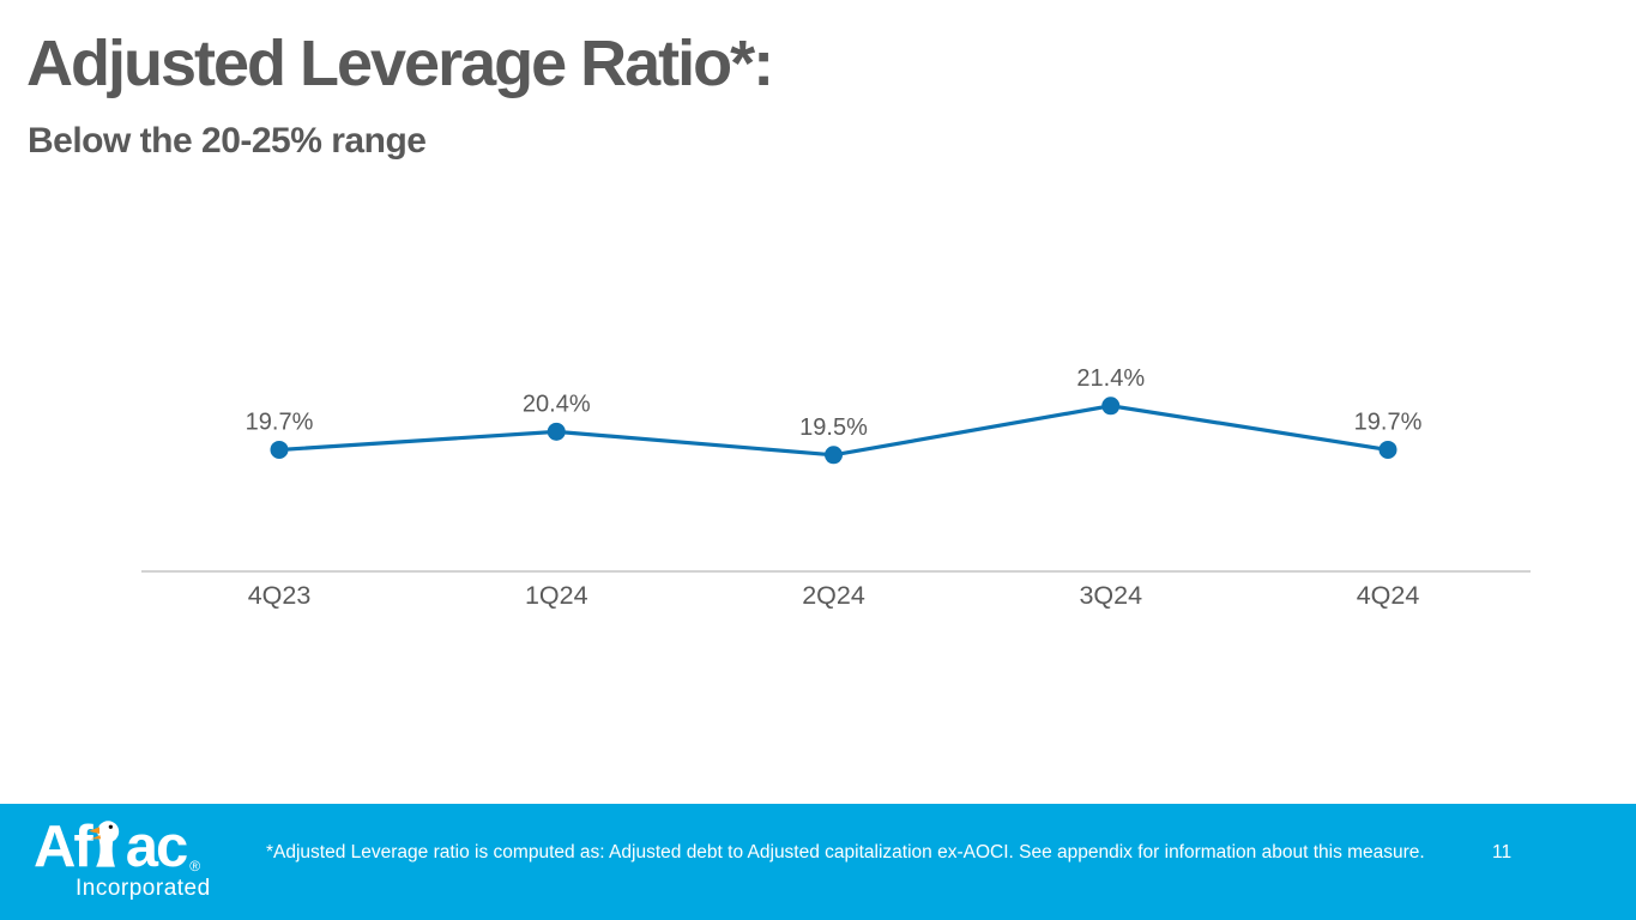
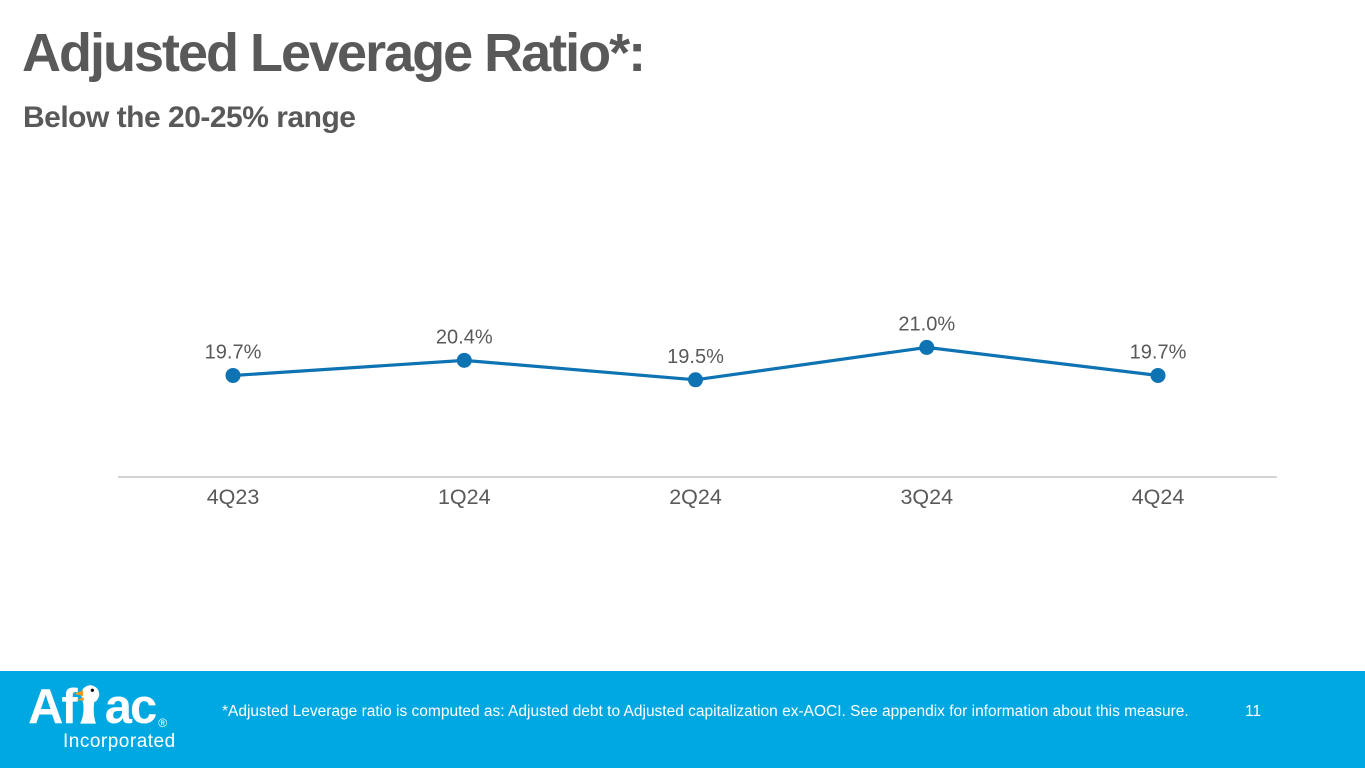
3Q24: 21.4% -> 21.0%
